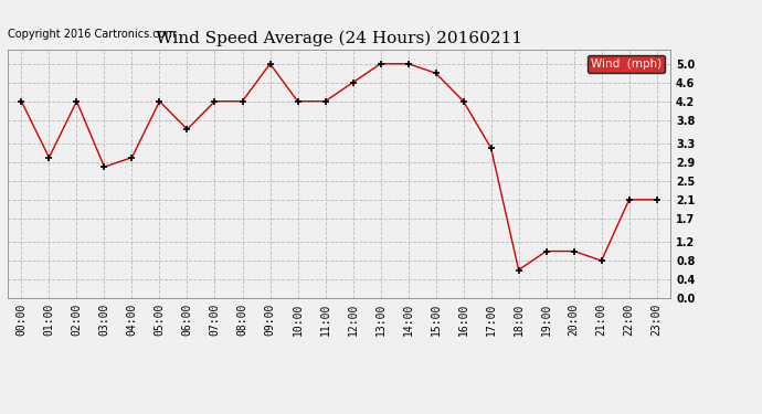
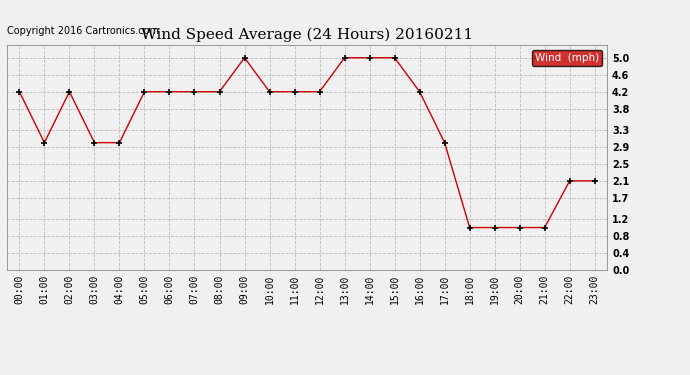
03:00: 2.8 -> 3.0
06:00: 3.6 -> 4.2
12:00: 4.6 -> 4.2
15:00: 4.8 -> 5.0
17:00: 3.2 -> 3.0
18:00: 0.6 -> 1.0
21:00: 0.8 -> 1.0
